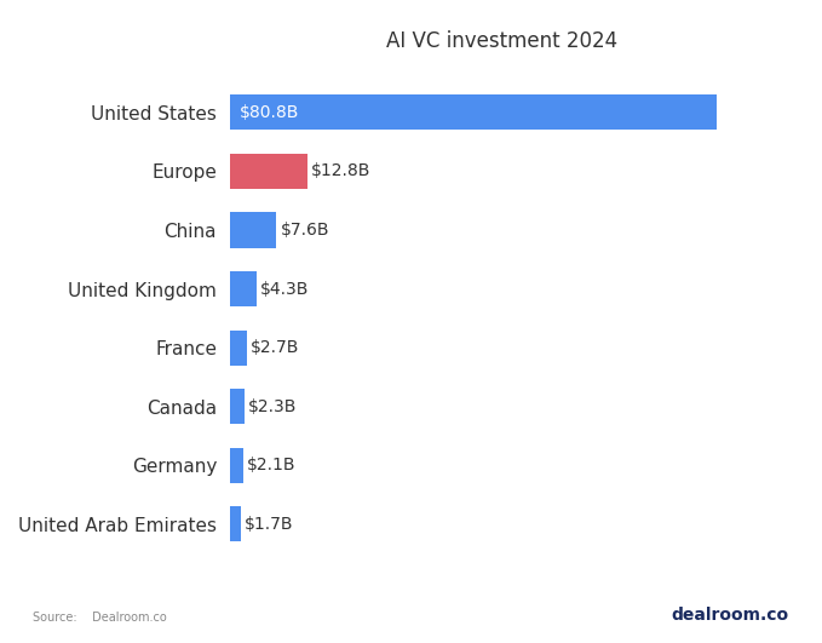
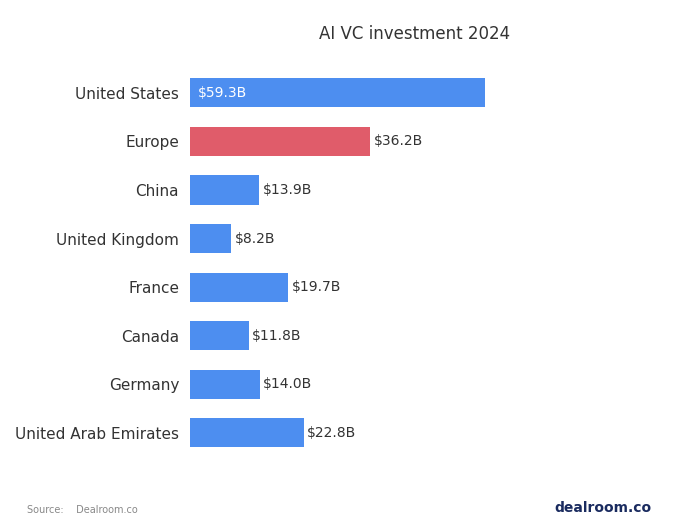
United States: $80.8B -> $59.3B
Europe: $12.8B -> $36.2B
China: $7.6B -> $13.9B
United Kingdom: $4.3B -> $8.2B
France: $2.7B -> $19.7B
Canada: $2.3B -> $11.8B
Germany: $2.1B -> $14.0B
United Arab Emirates: $1.7B -> $22.8B
